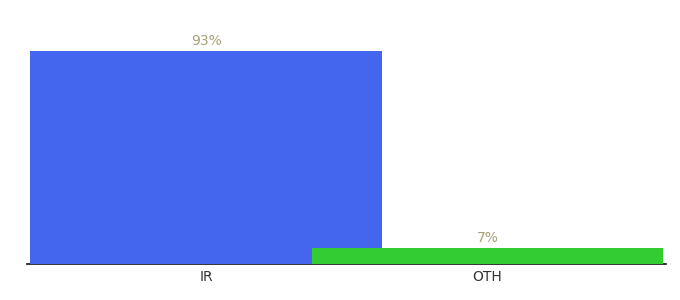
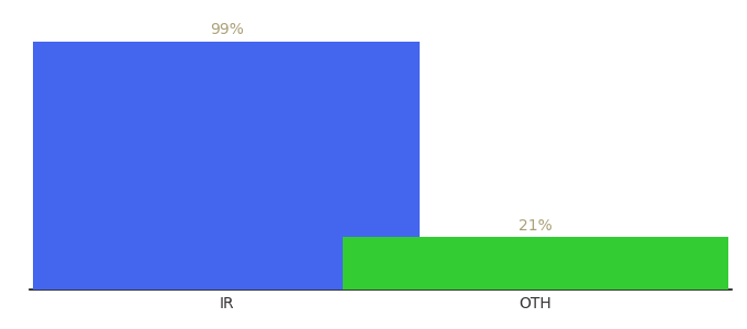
IR: 93% -> 99%
OTH: 7% -> 21%
